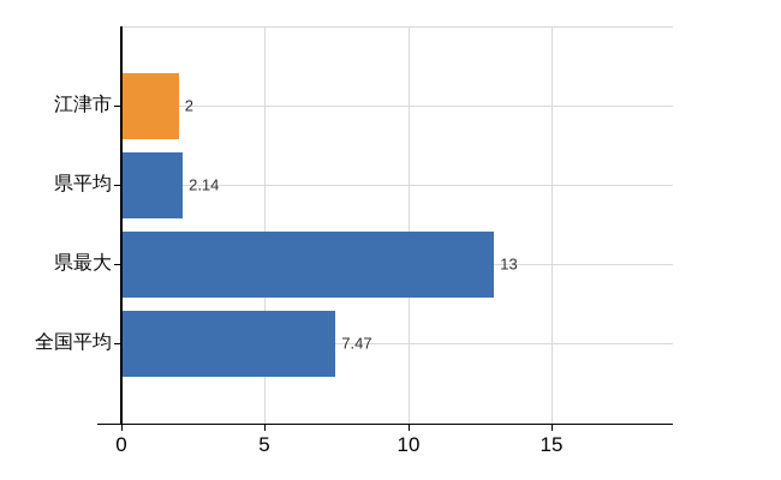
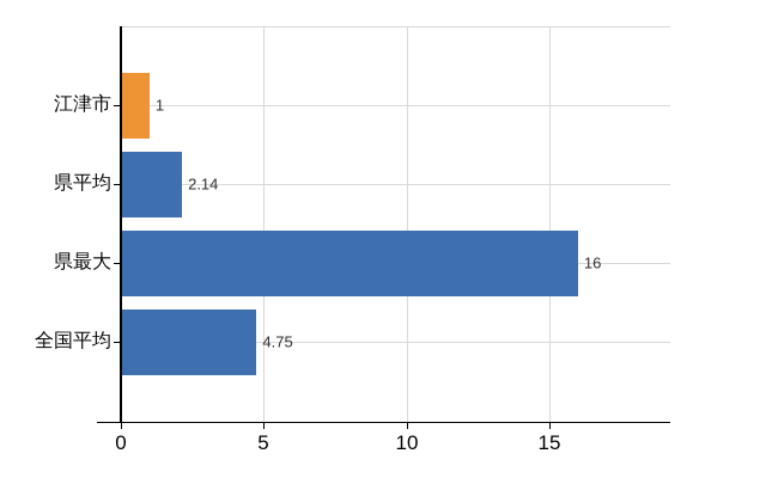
江津市: 2 -> 1
県最大: 13 -> 16
全国平均: 7.47 -> 4.75
